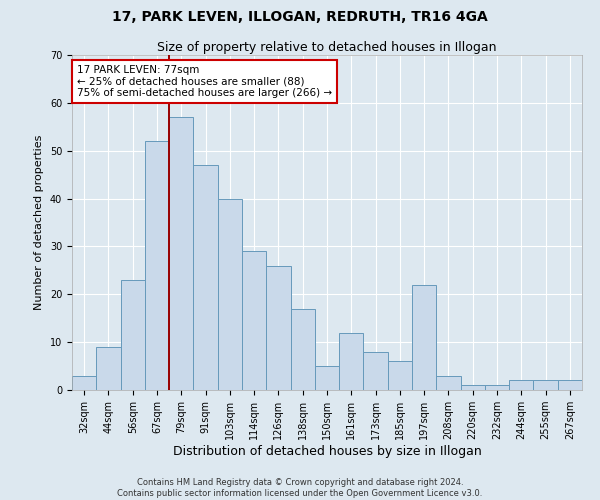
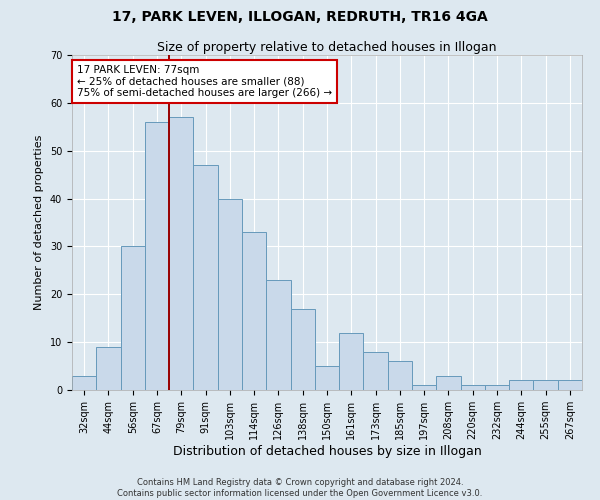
56sqm: 23 -> 30
67sqm: 52 -> 56
114sqm: 29 -> 33
126sqm: 26 -> 23
197sqm: 22 -> 1
